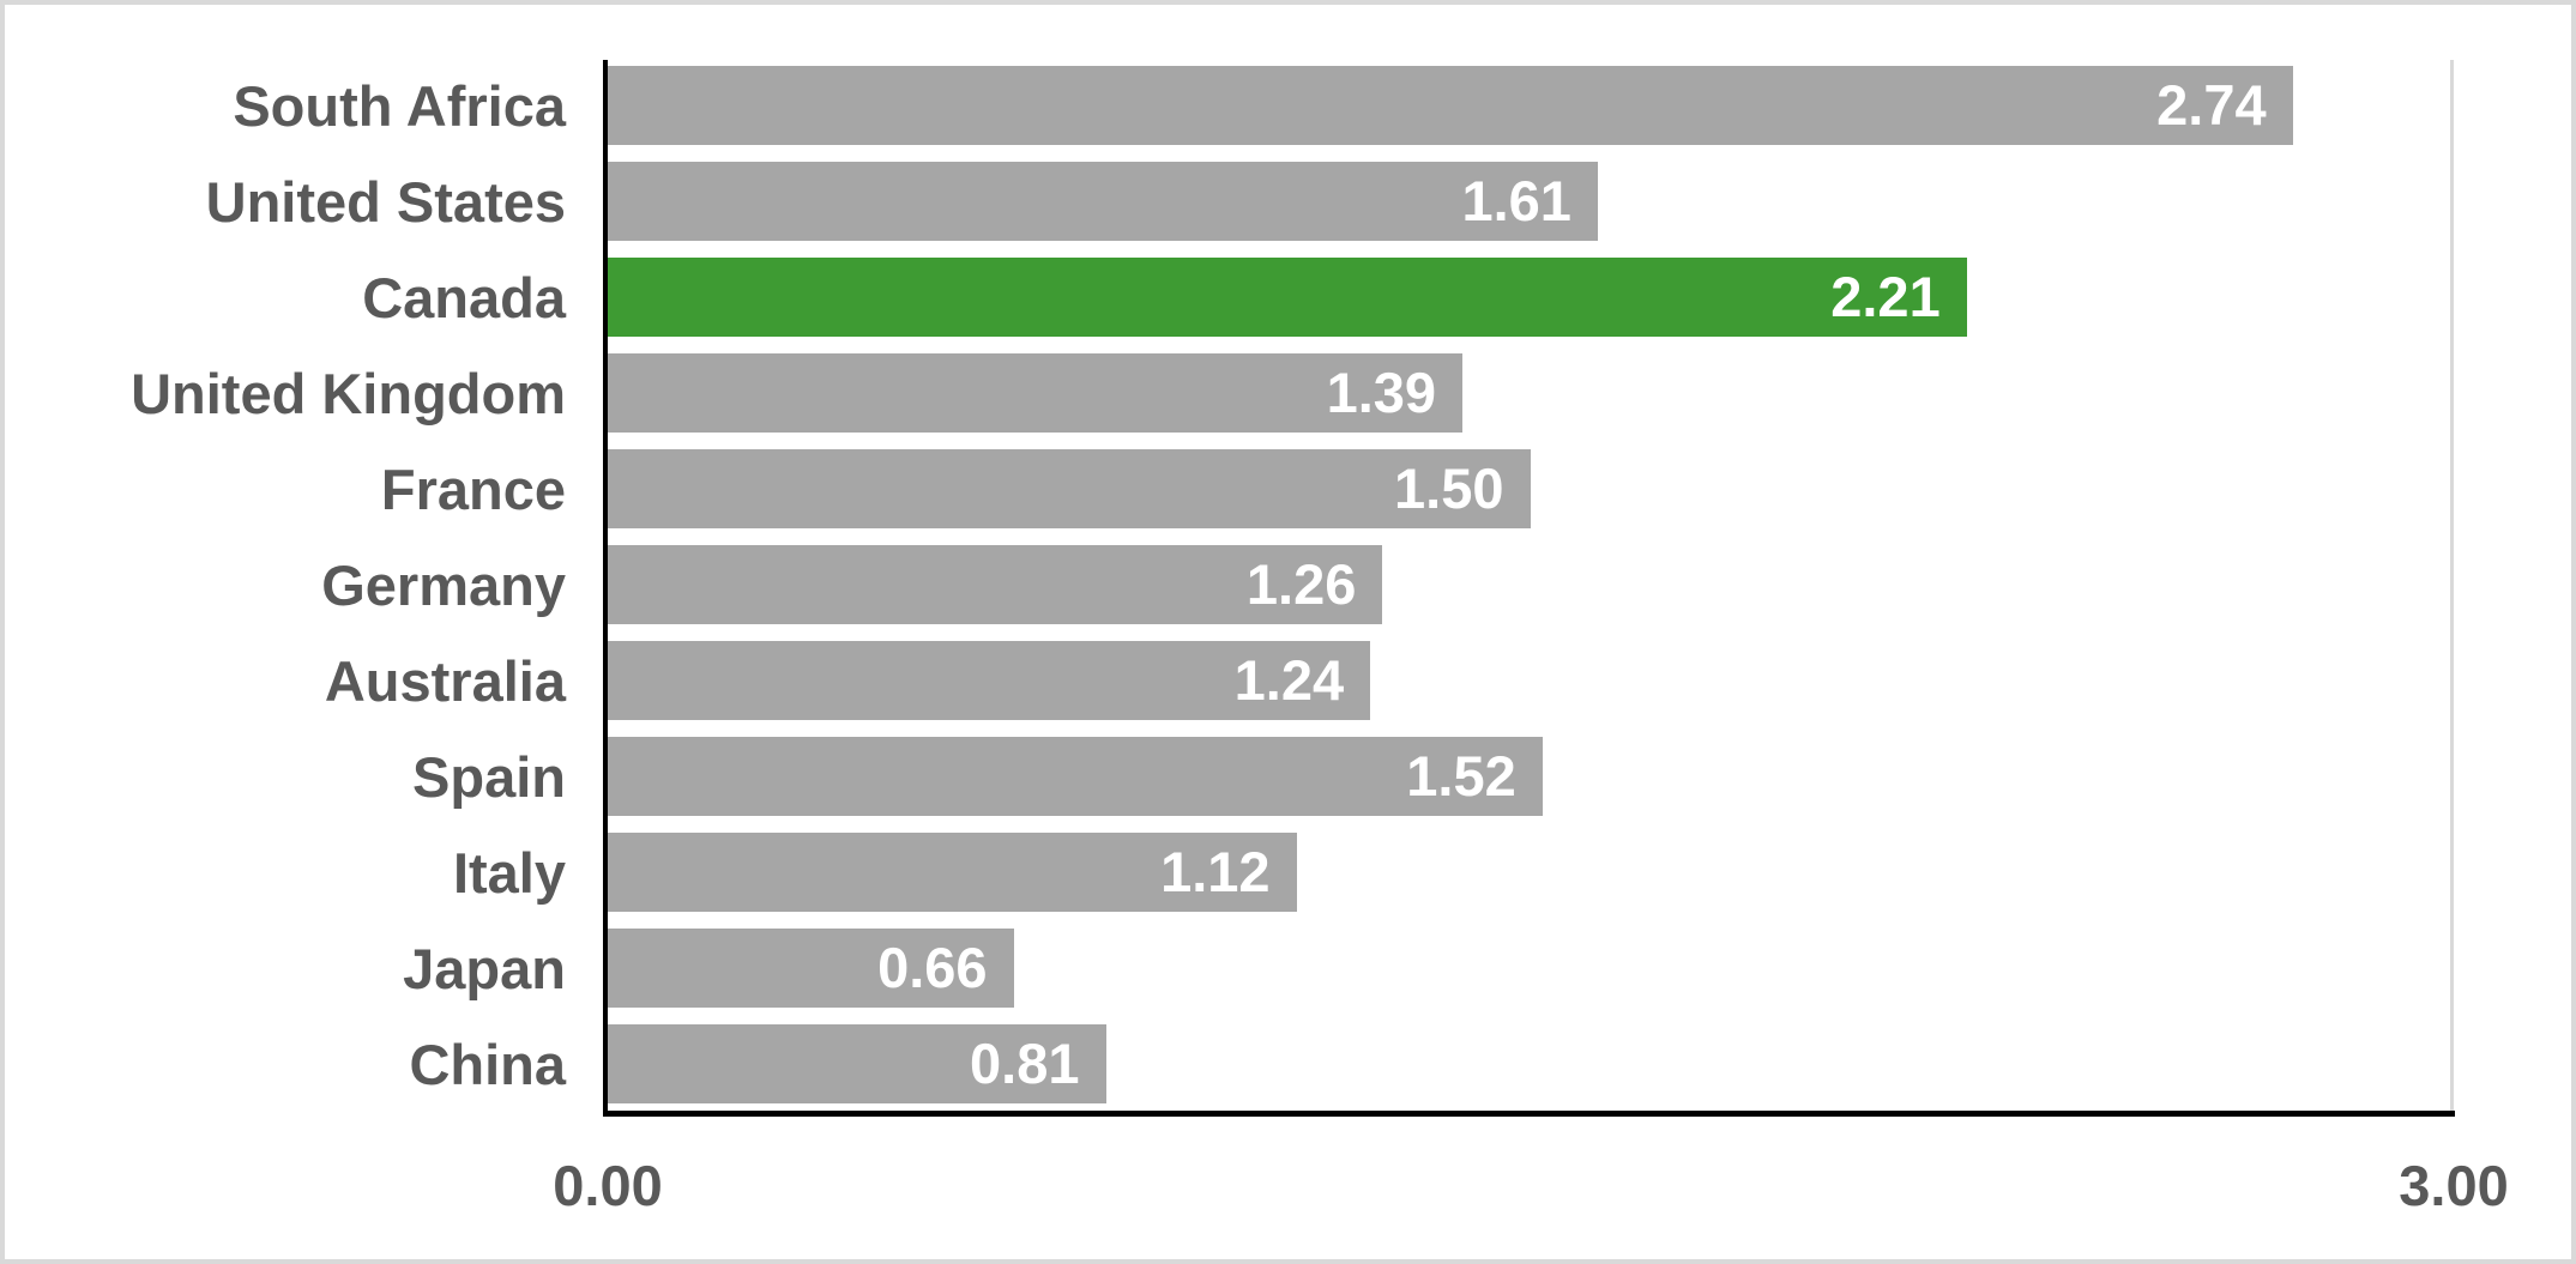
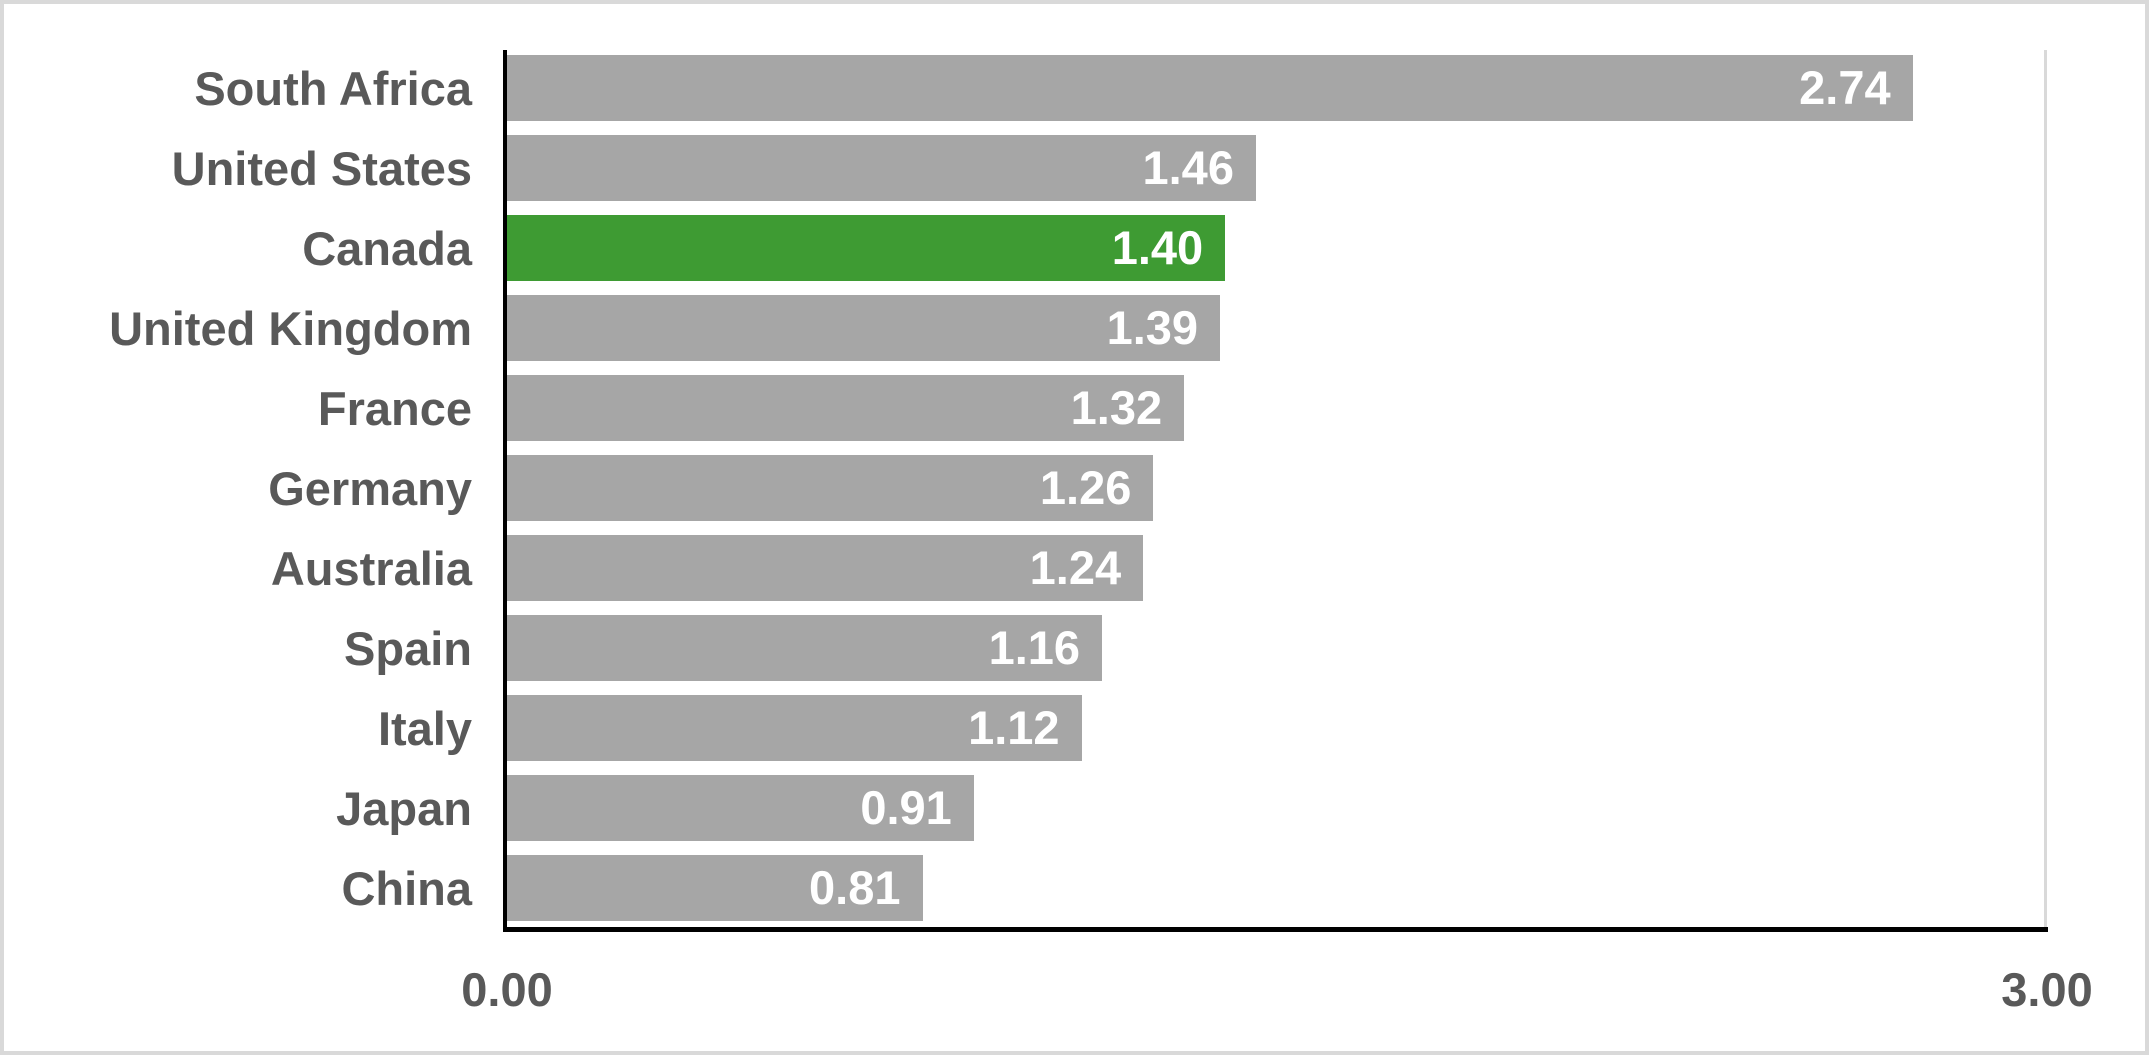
United States: 1.61 -> 1.46
Canada: 2.21 -> 1.40
France: 1.50 -> 1.32
Spain: 1.52 -> 1.16
Japan: 0.66 -> 0.91
